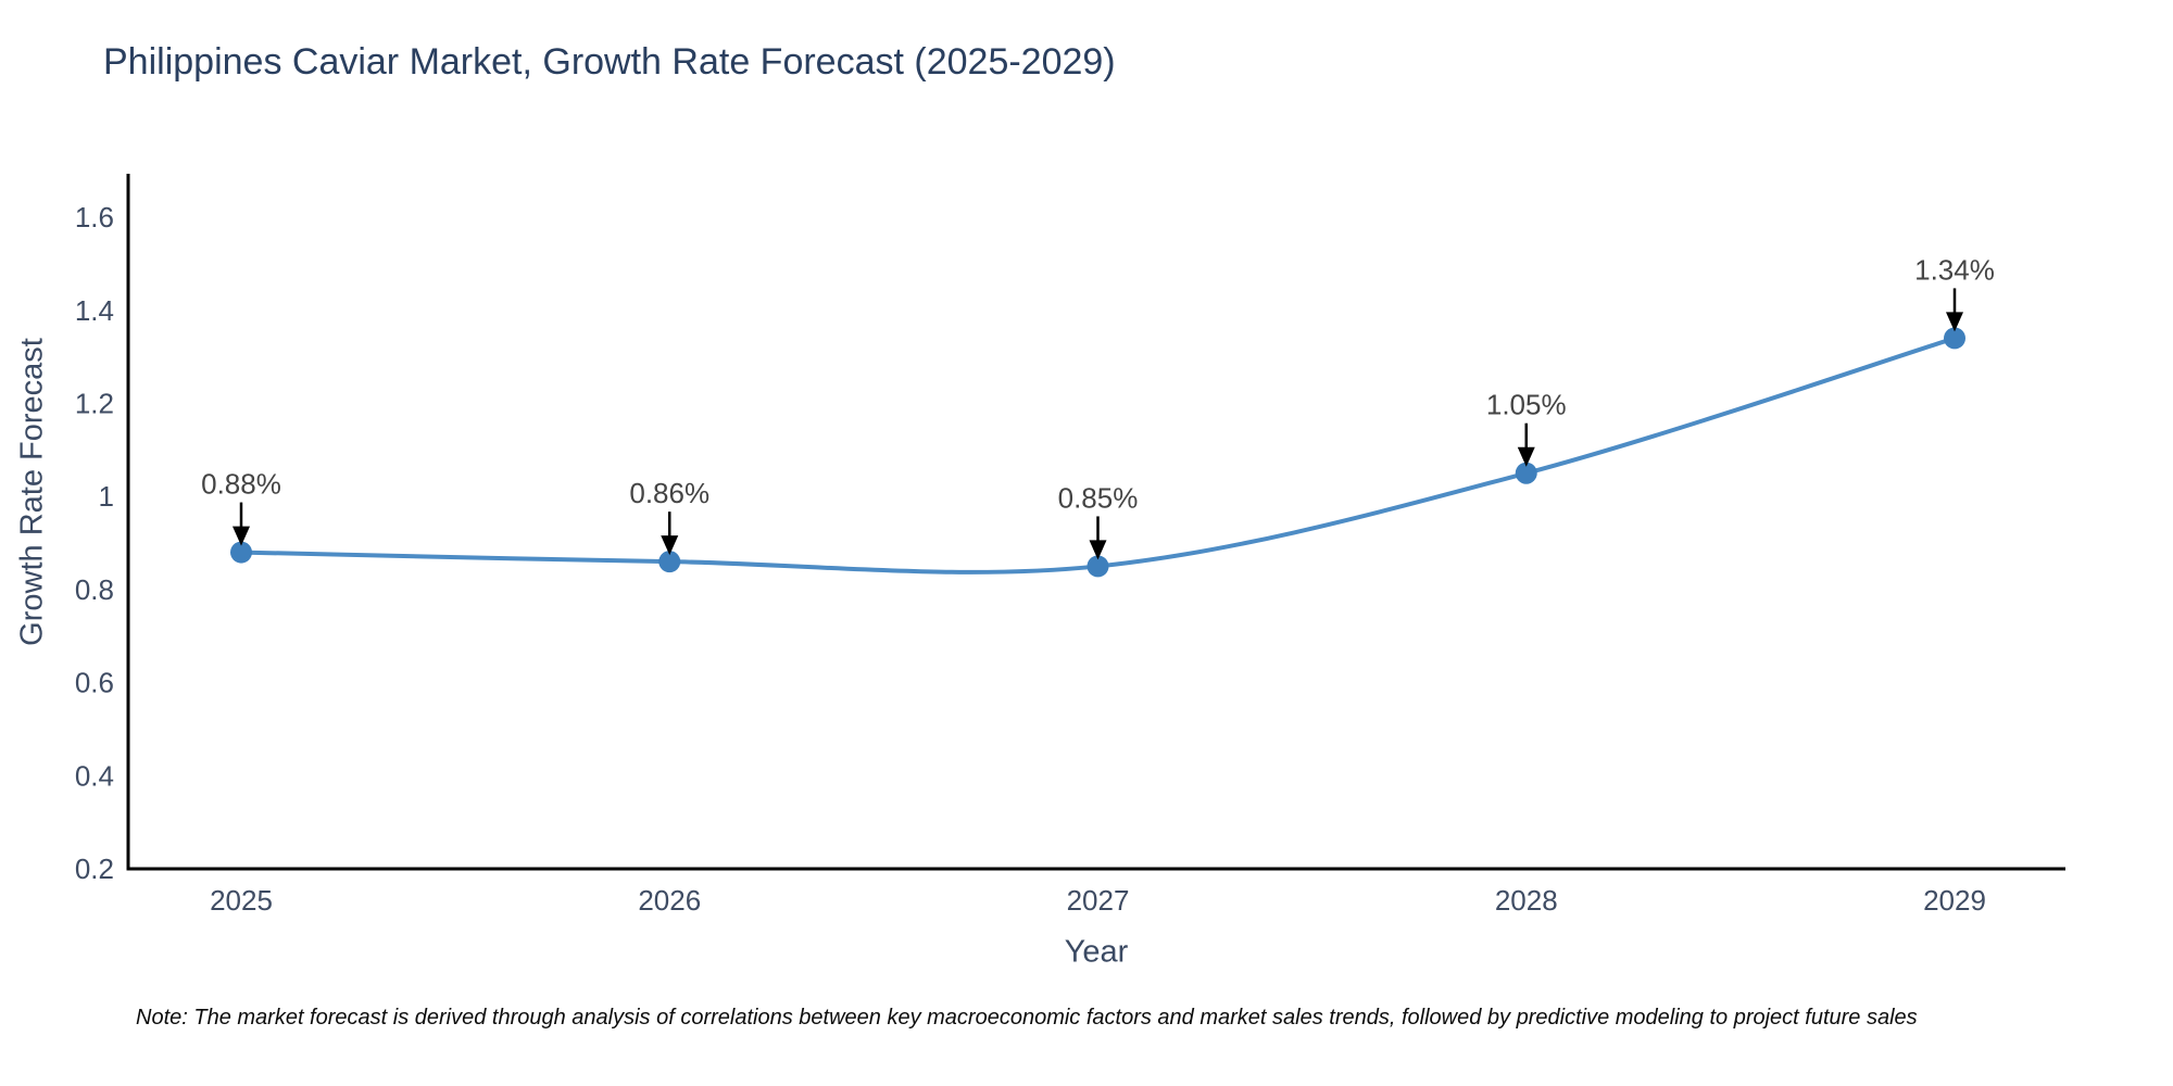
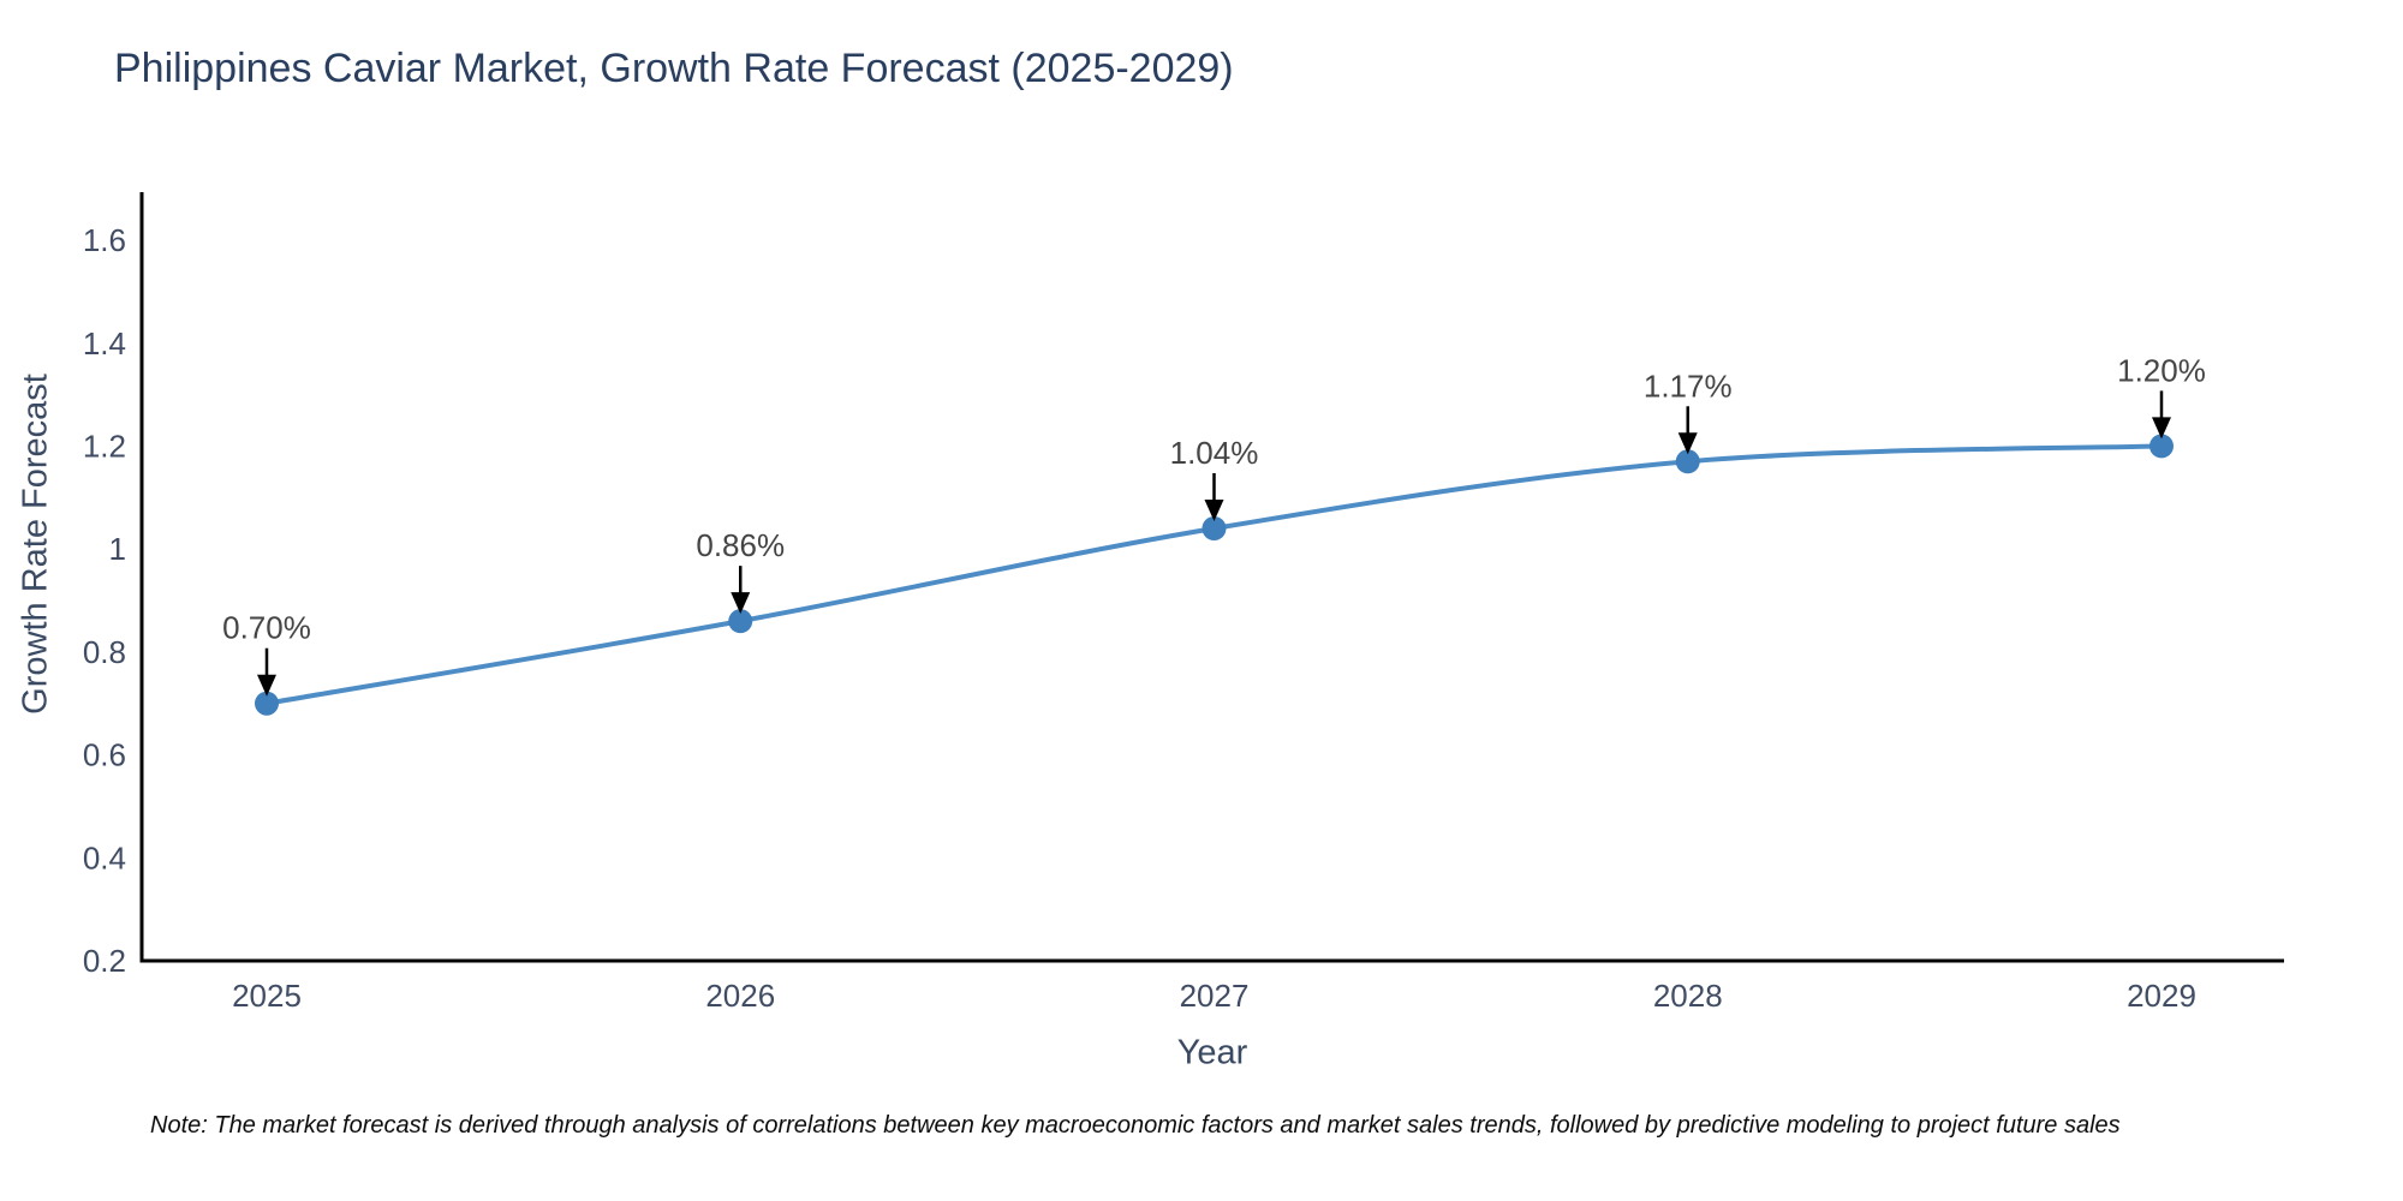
2025: 0.88% -> 0.70%
2027: 0.85% -> 1.04%
2028: 1.05% -> 1.17%
2029: 1.34% -> 1.20%
